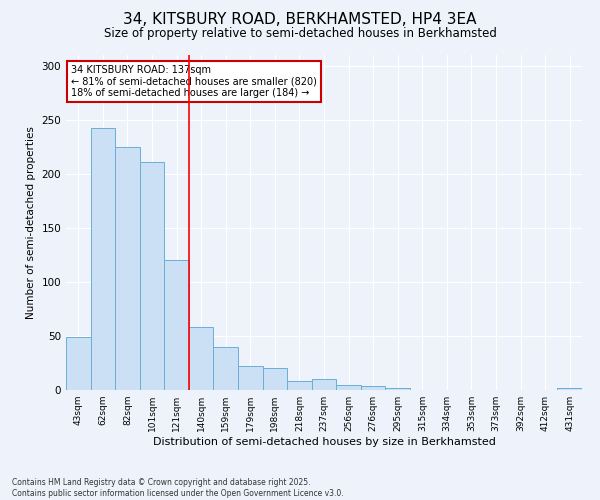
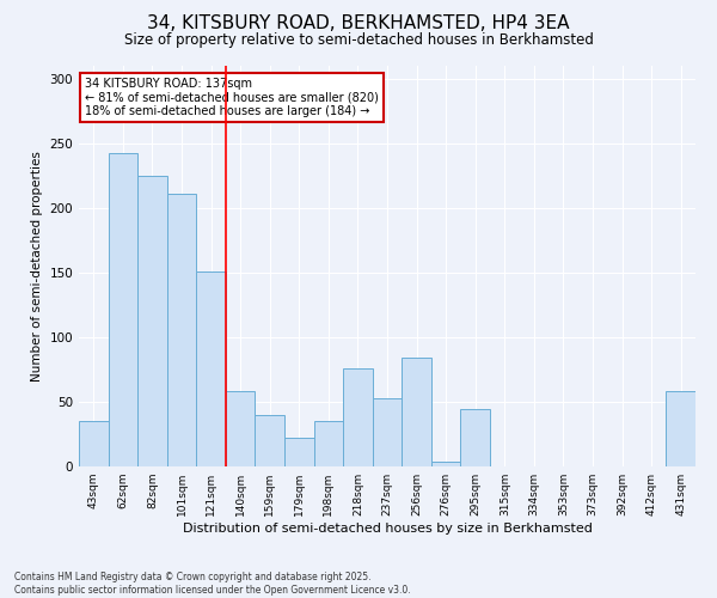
43sqm: 49 -> 35
121sqm: 120 -> 151
198sqm: 20 -> 35
218sqm: 8 -> 76
237sqm: 10 -> 53
256sqm: 5 -> 84
295sqm: 2 -> 44
431sqm: 2 -> 58
